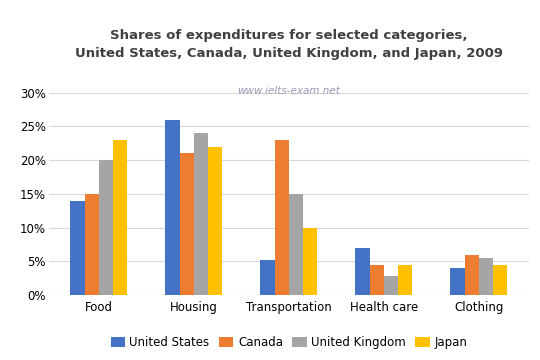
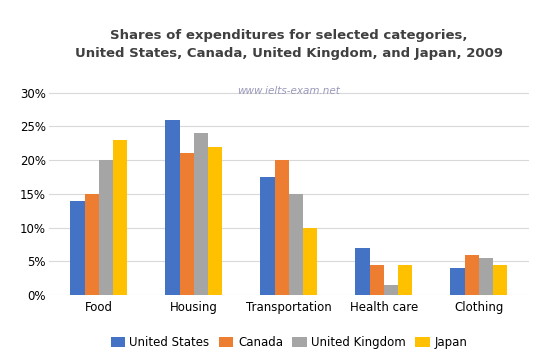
United States/Transportation: 5.2% -> 17.5%
Canada/Transportation: 23.0% -> 20.0%
United Kingdom/Health care: 2.8% -> 1.5%
